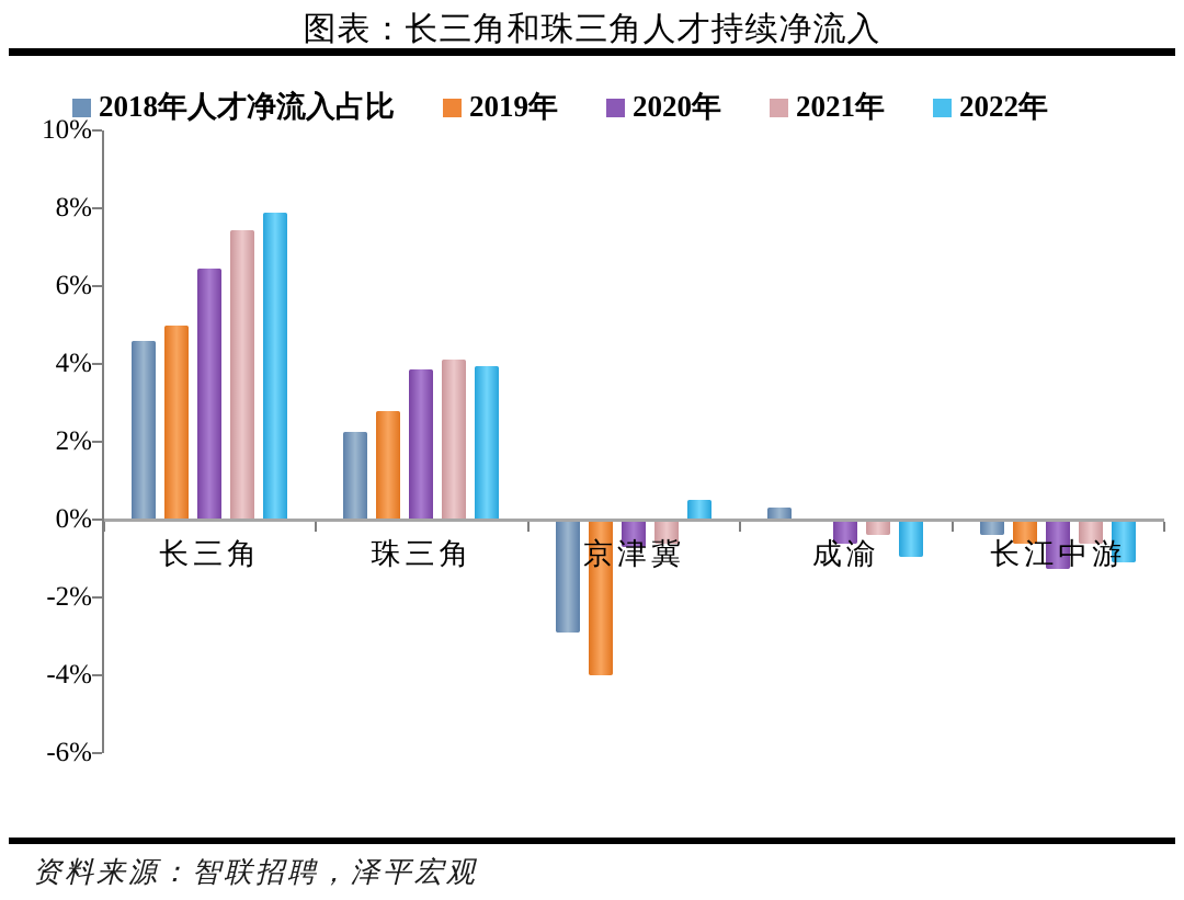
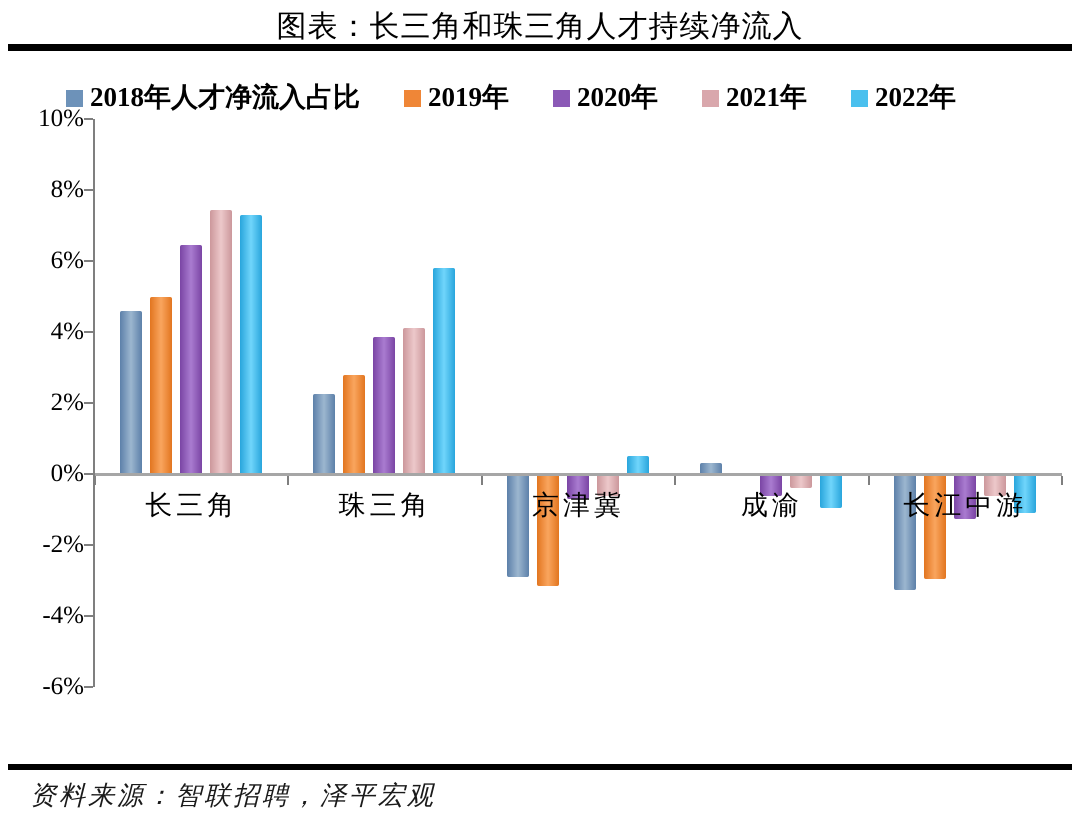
2022年/长三角: 7.9% -> 7.3%
2022年/珠三角: 4.0% -> 5.8%
2019年/京津冀: -4.0% -> -3.1%
2018年人才净流入占比/长江中游: -0.3% -> -3.2%
2019年/长江中游: -0.6% -> -2.9%
